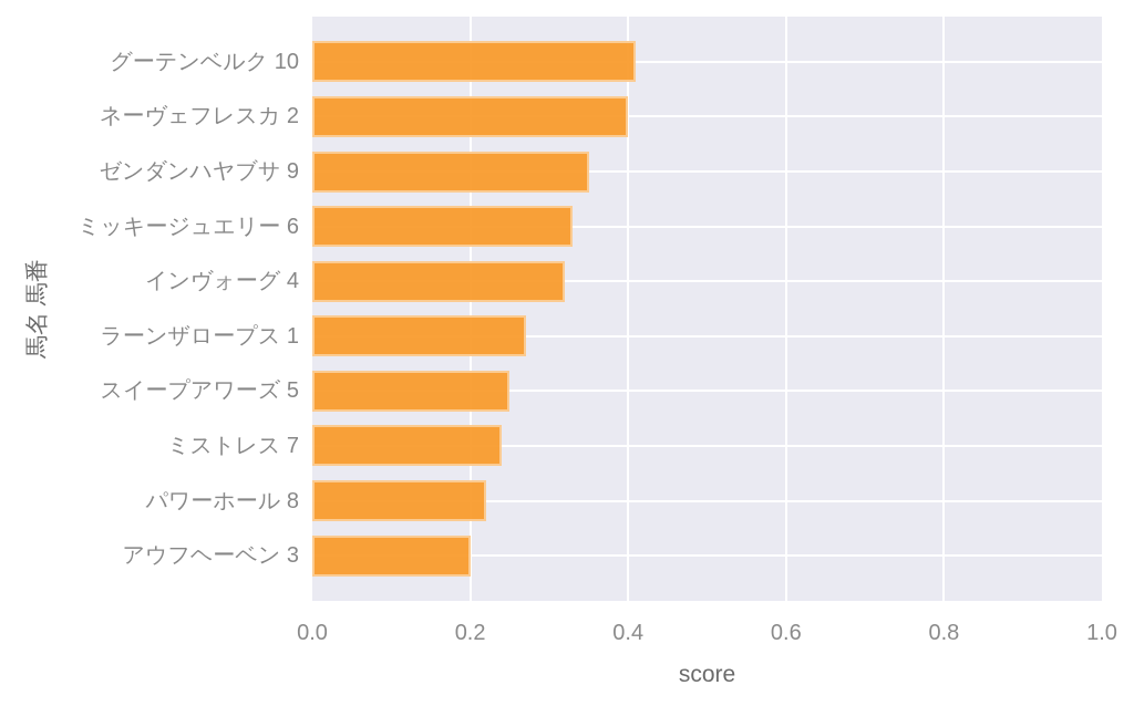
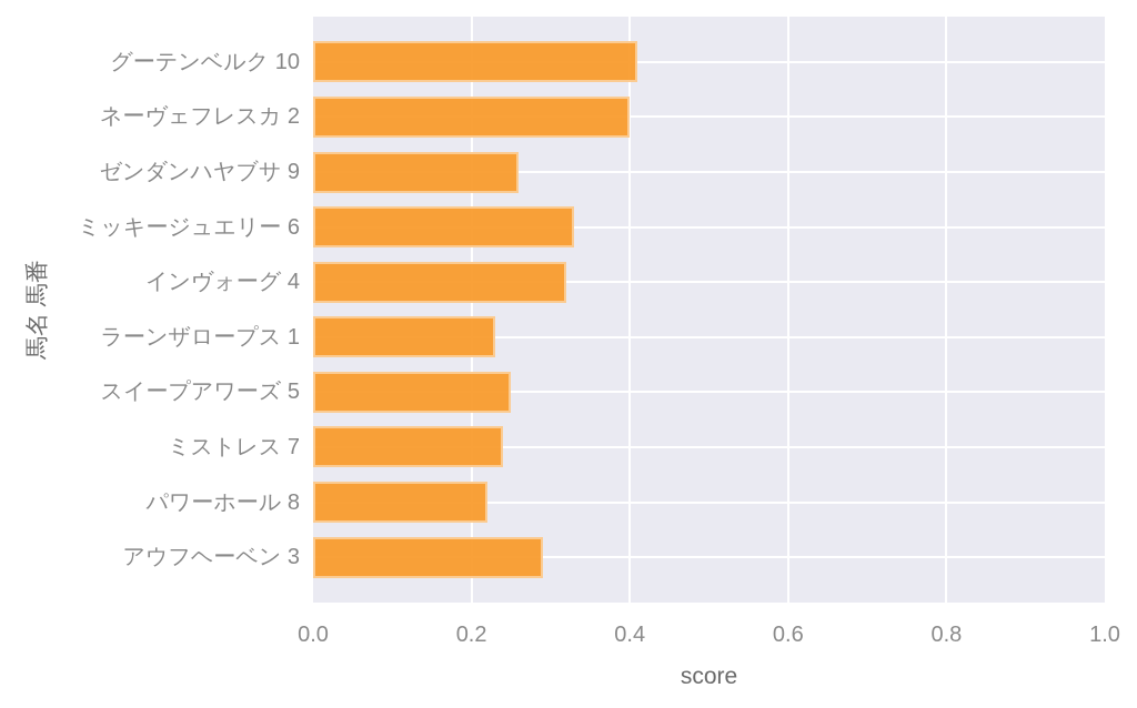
ゼンダンハヤブサ 9: 0.35 -> 0.26
ラーンザロープス 1: 0.27 -> 0.23
アウフヘーベン 3: 0.20 -> 0.29
